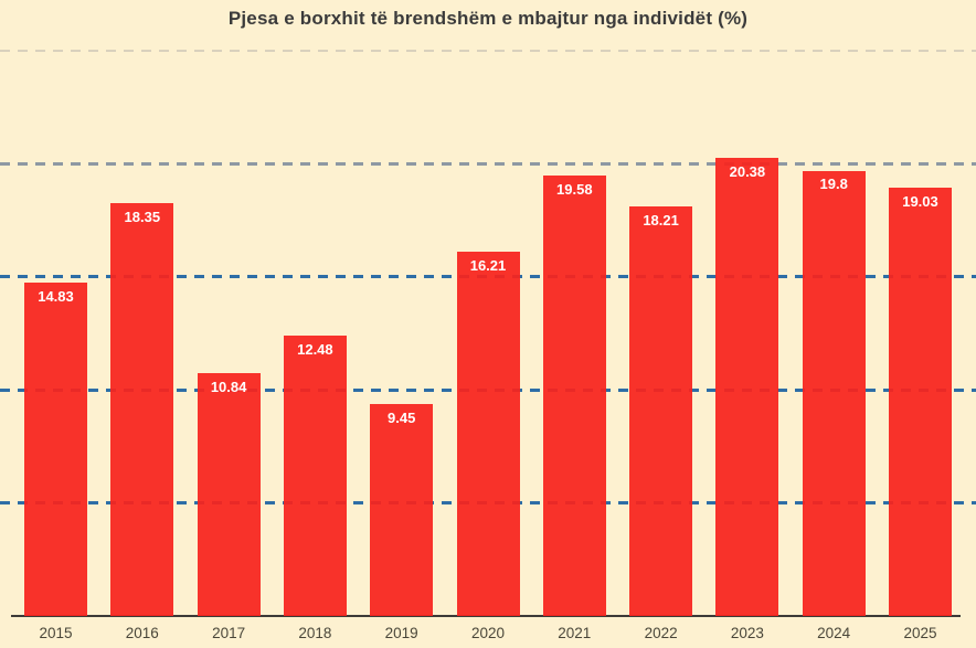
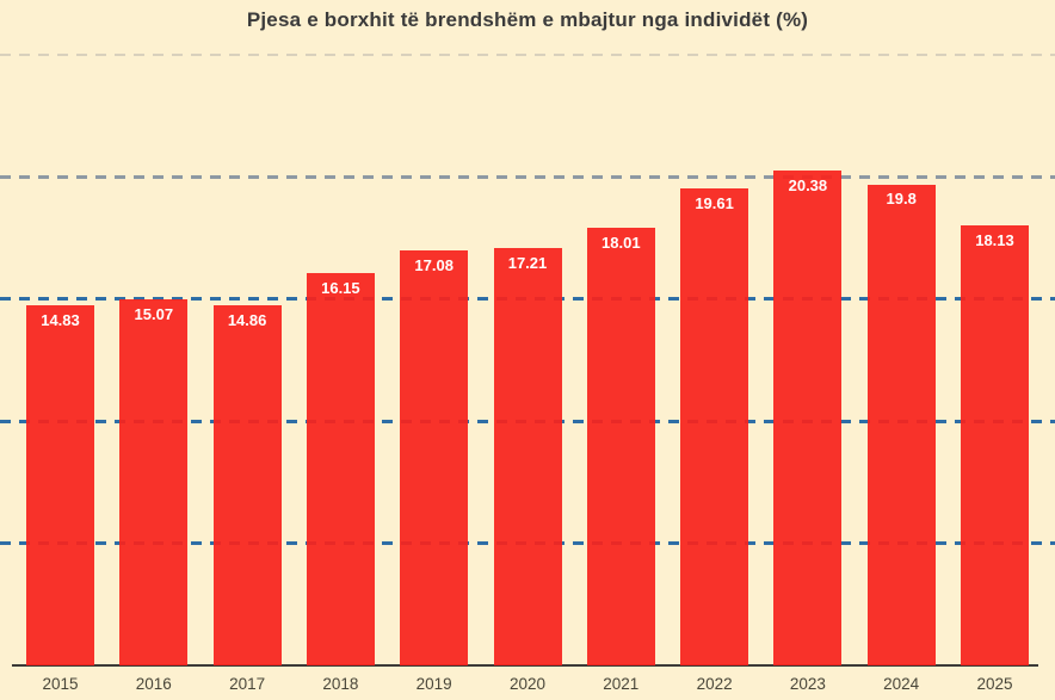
2016: 18.35 -> 15.07
2017: 10.84 -> 14.86
2018: 12.48 -> 16.15
2019: 9.45 -> 17.08
2020: 16.21 -> 17.21
2021: 19.58 -> 18.01
2022: 18.21 -> 19.61
2025: 19.03 -> 18.13
